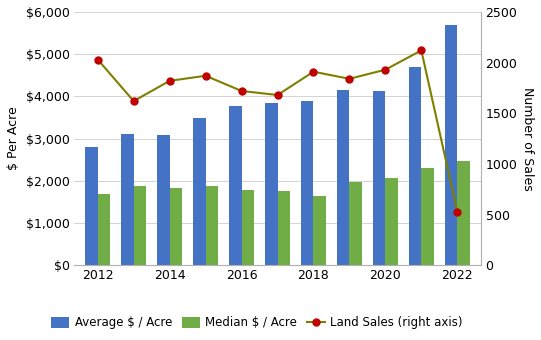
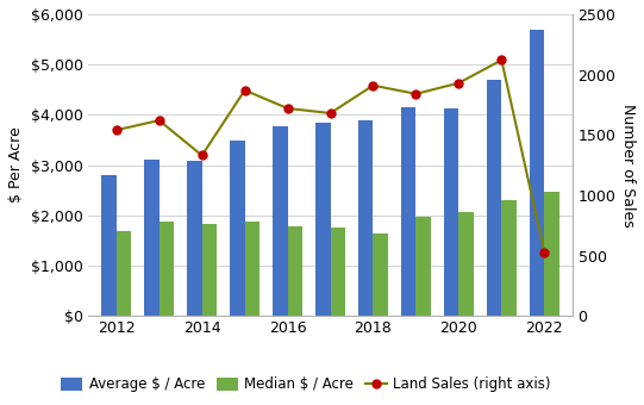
Land Sales (right axis)/2012: 2030 -> 1540
Land Sales (right axis)/2014: 1820 -> 1330
